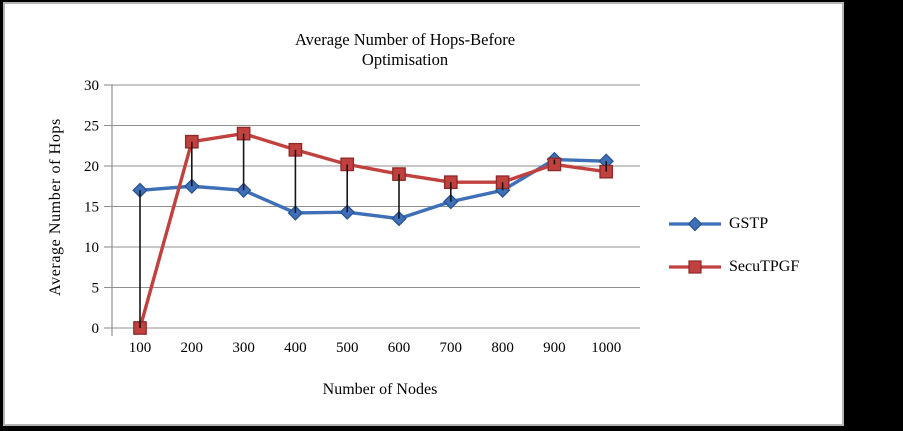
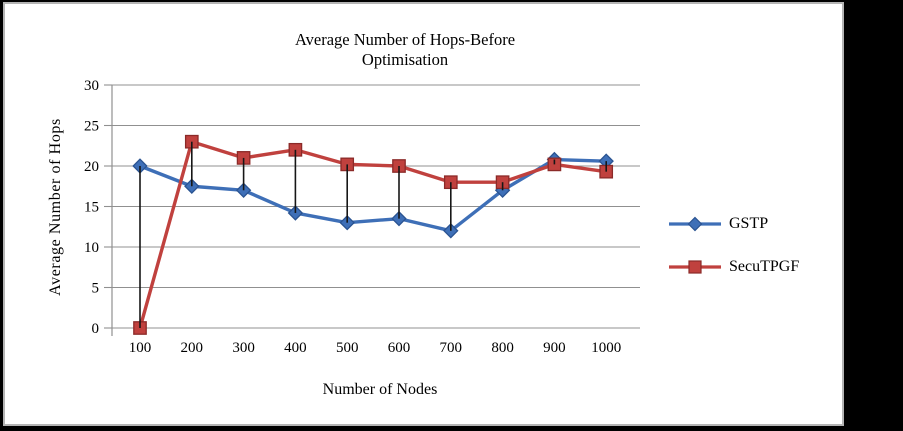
GSTP/100: 17 -> 20
SecuTPGF/300: 24 -> 21
GSTP/500: 14 -> 13
SecuTPGF/600: 19 -> 20
GSTP/700: 16 -> 12
